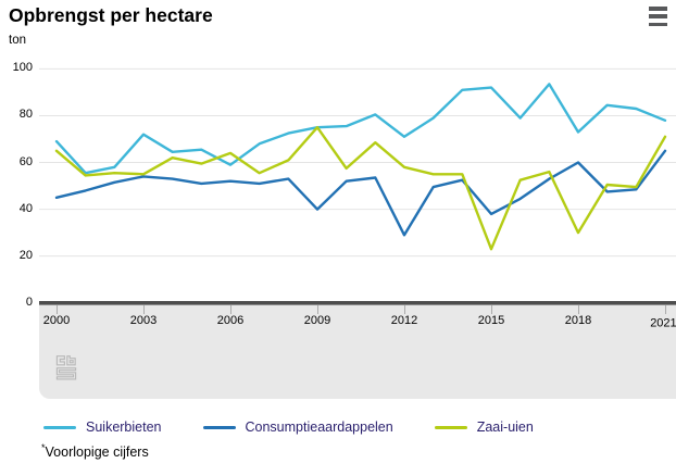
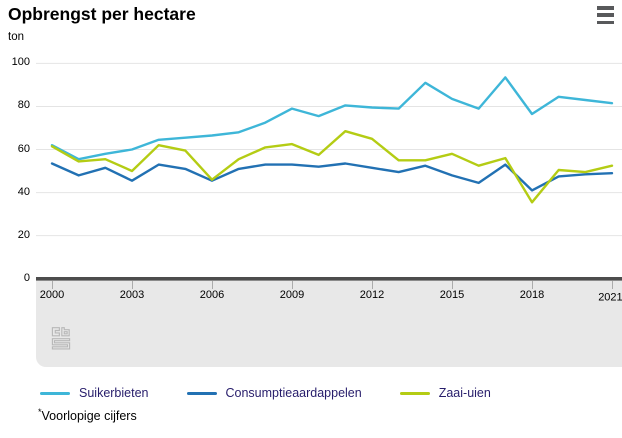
Suikerbieten/2000: 69 -> 62
Consumptieaardappelen/2000: 45 -> 54
Zaai-uien/2000: 65 -> 62
Suikerbieten/2003: 72 -> 60
Consumptieaardappelen/2003: 54 -> 46
Zaai-uien/2003: 55 -> 50
Suikerbieten/2006: 59 -> 66
Consumptieaardappelen/2006: 52 -> 46
Zaai-uien/2006: 64 -> 46
Suikerbieten/2009: 75 -> 79
Consumptieaardappelen/2009: 40 -> 53
Zaai-uien/2009: 75 -> 62
Suikerbieten/2012: 71 -> 80
Consumptieaardappelen/2012: 29 -> 52
Zaai-uien/2012: 58 -> 65
Suikerbieten/2015: 92 -> 84
Consumptieaardappelen/2015: 38 -> 48
Zaai-uien/2015: 23 -> 58
Suikerbieten/2018: 73 -> 76
Consumptieaardappelen/2018: 60 -> 41
Zaai-uien/2018: 30 -> 36
Suikerbieten/2021: 78 -> 82
Consumptieaardappelen/2021: 65 -> 49
Zaai-uien/2021: 71 -> 52
